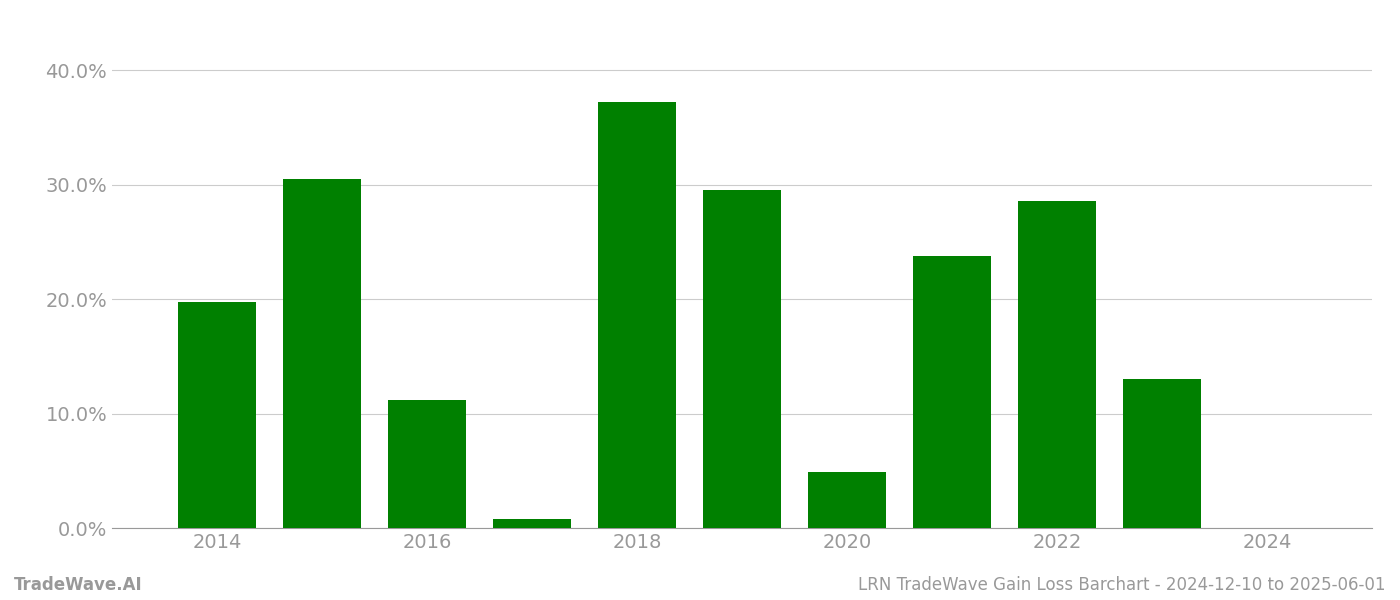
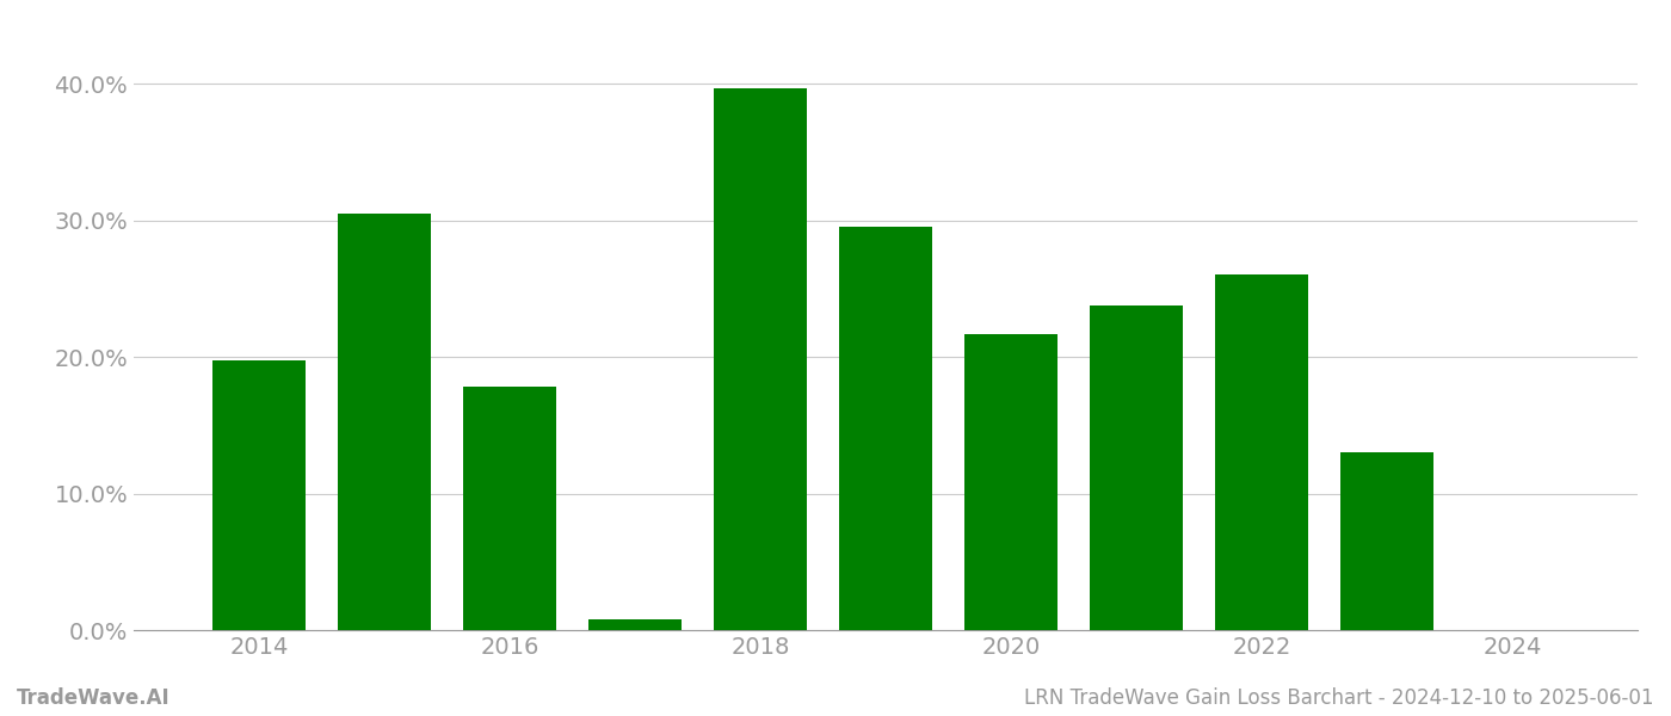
2016: 11.2% -> 17.8%
2018: 37.2% -> 39.7%
2020: 4.9% -> 21.7%
2022: 28.6% -> 26.0%
